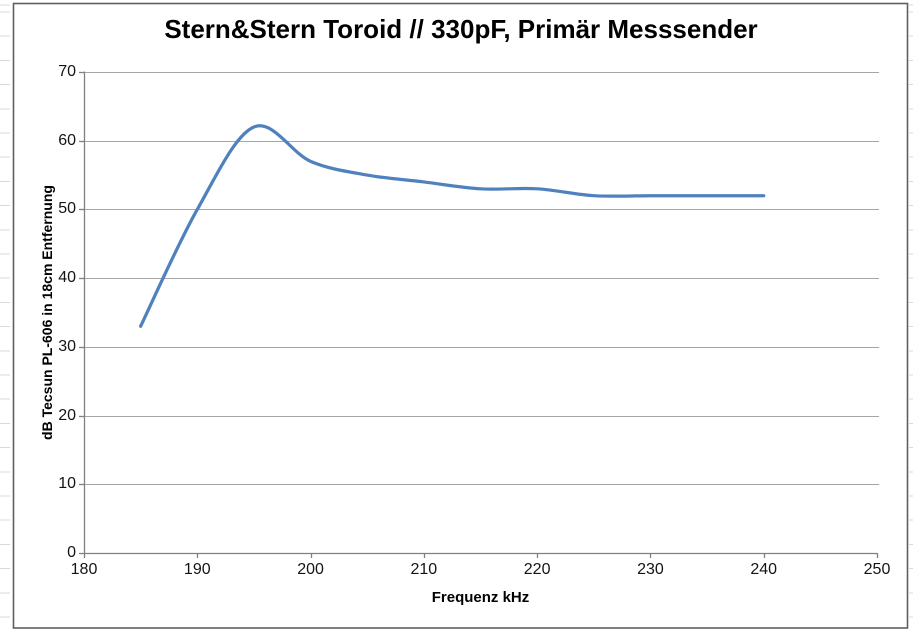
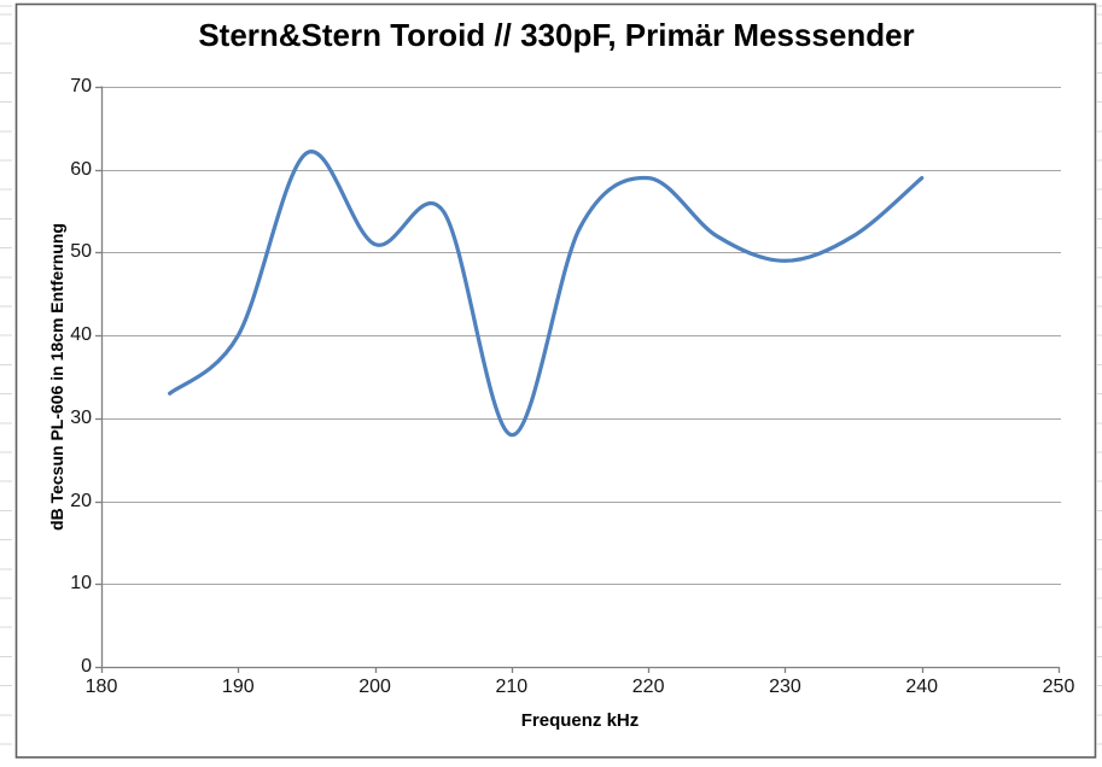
190: 50 -> 40
200: 57 -> 51
210: 54 -> 28
220: 53 -> 59
230: 52 -> 49
240: 52 -> 59
